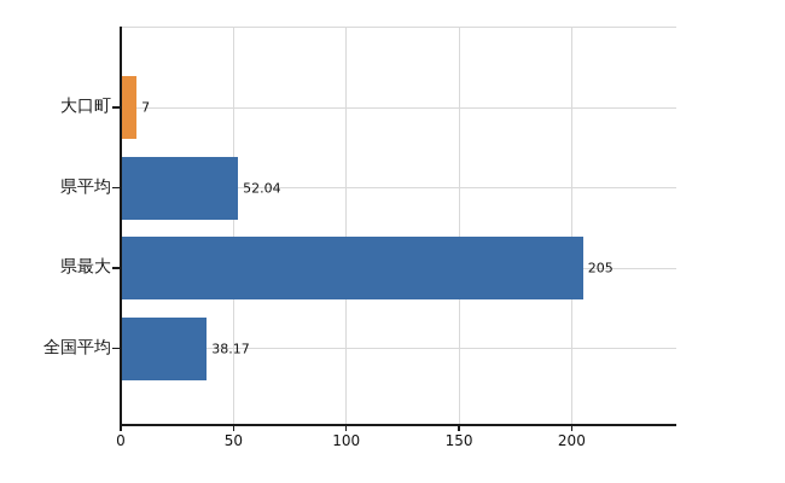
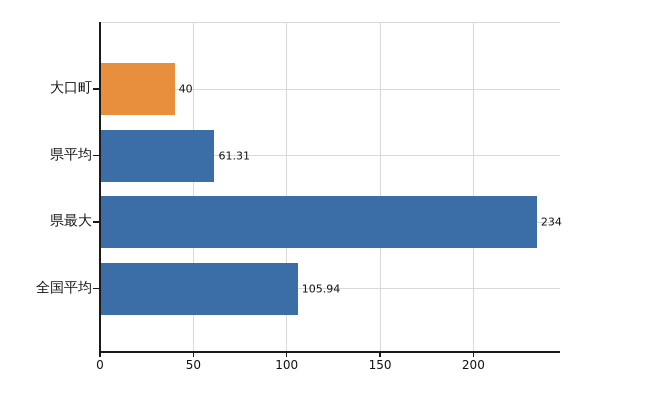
大口町: 7 -> 40
県平均: 52.04 -> 61.31
県最大: 205 -> 234
全国平均: 38.17 -> 105.94
